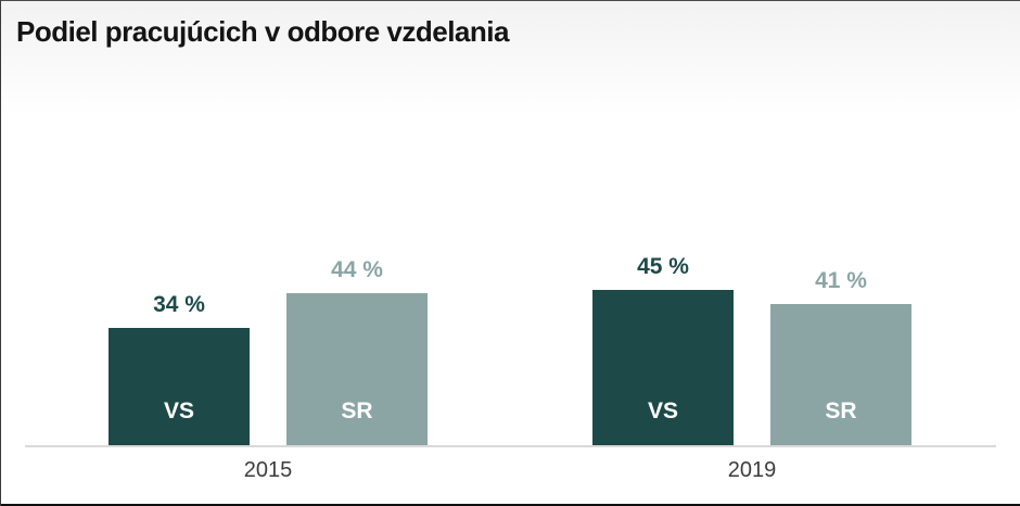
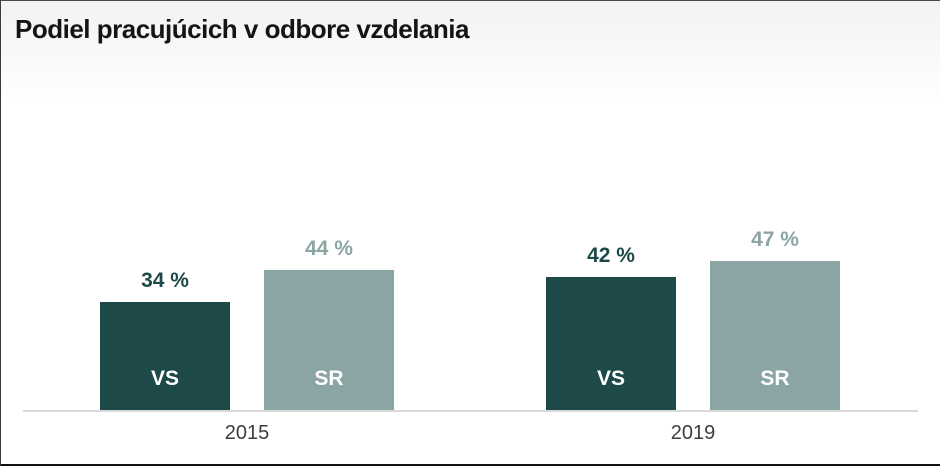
VS/2019: 45 -> 42
SR/2019: 41 -> 47
